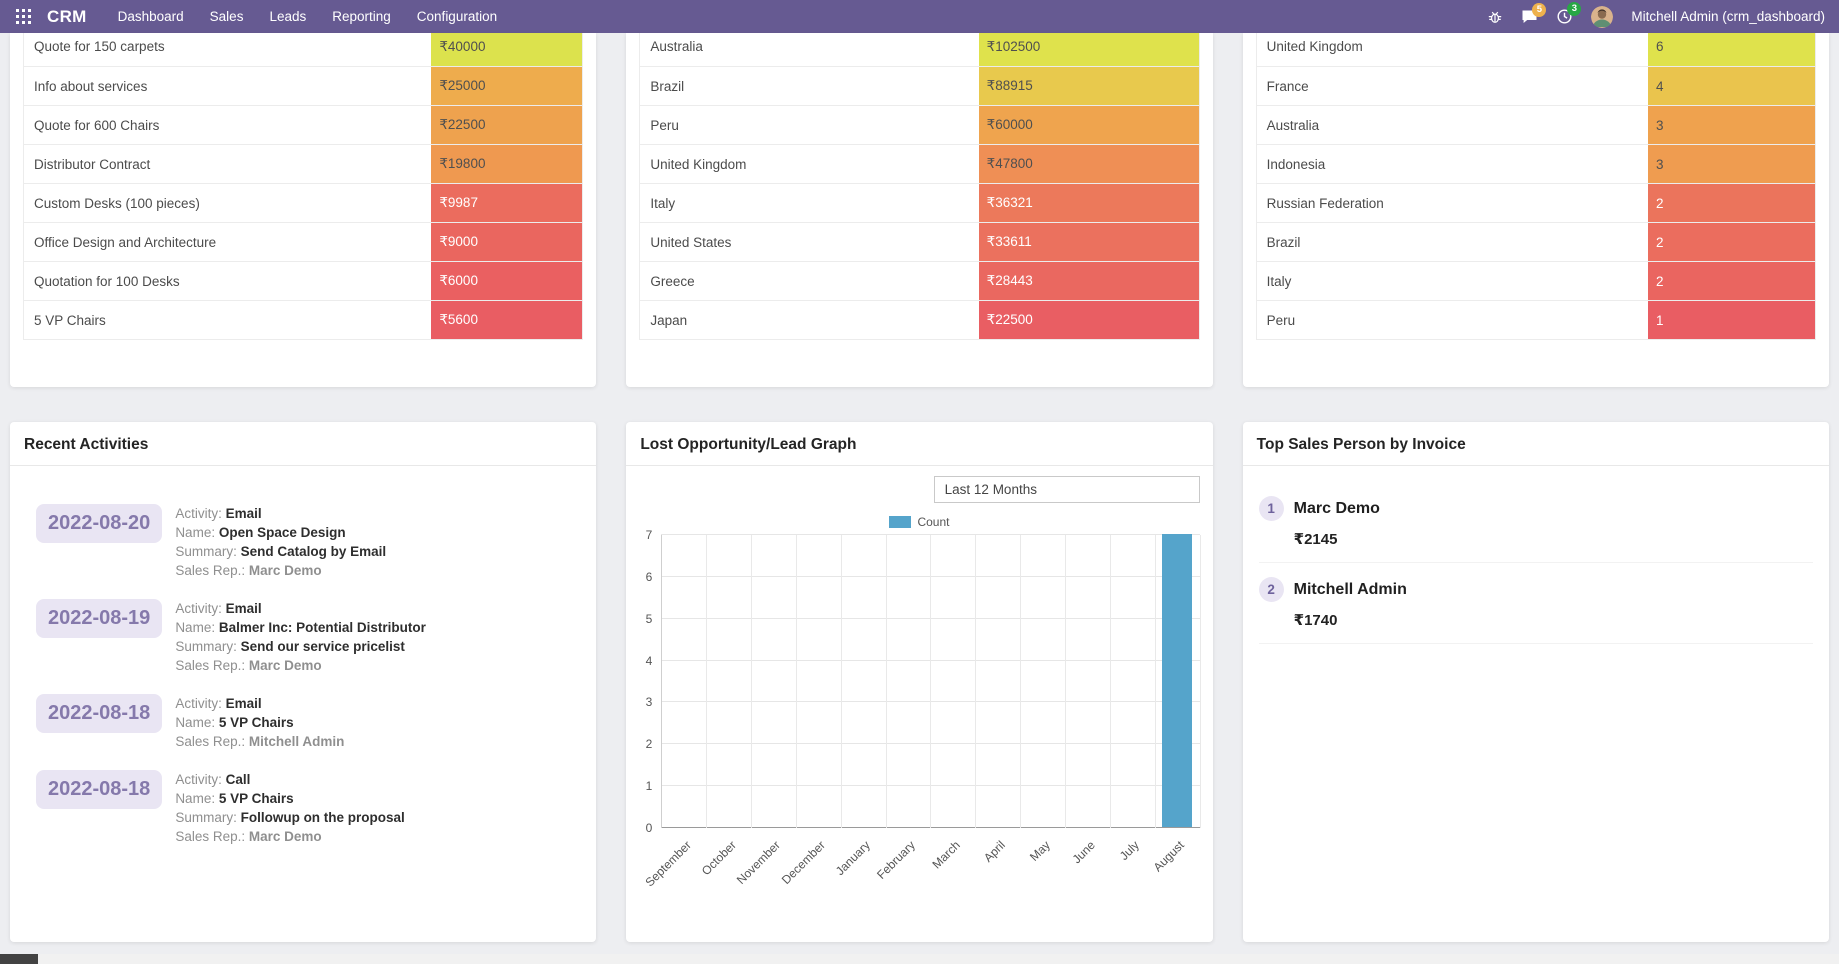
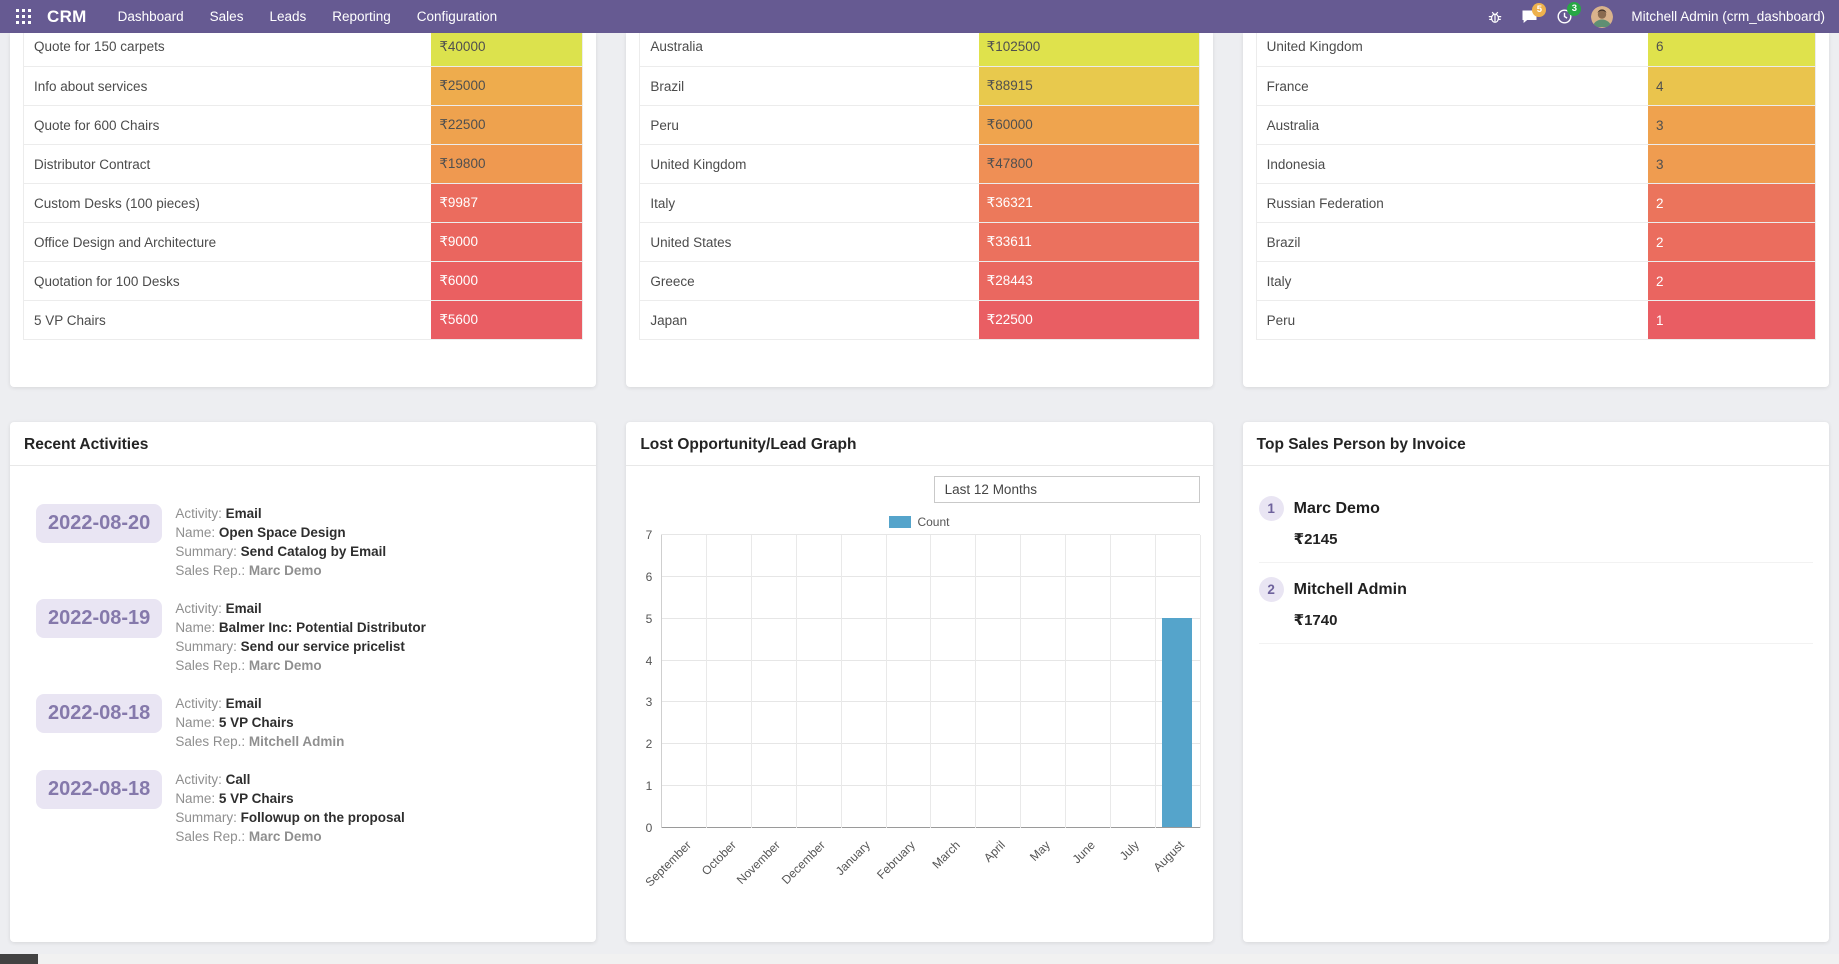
August: 7 -> 5
